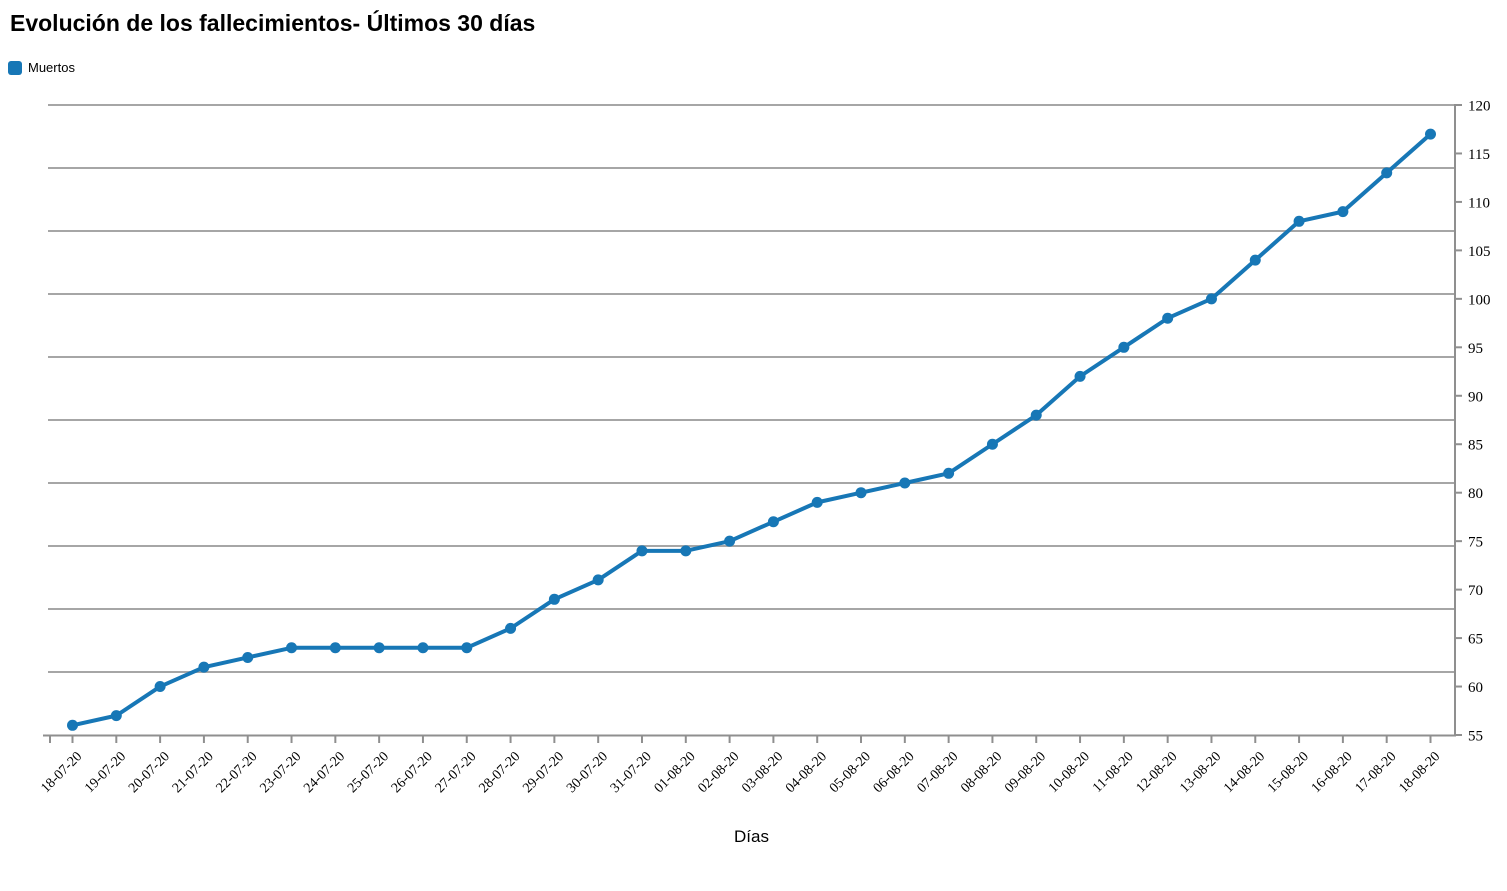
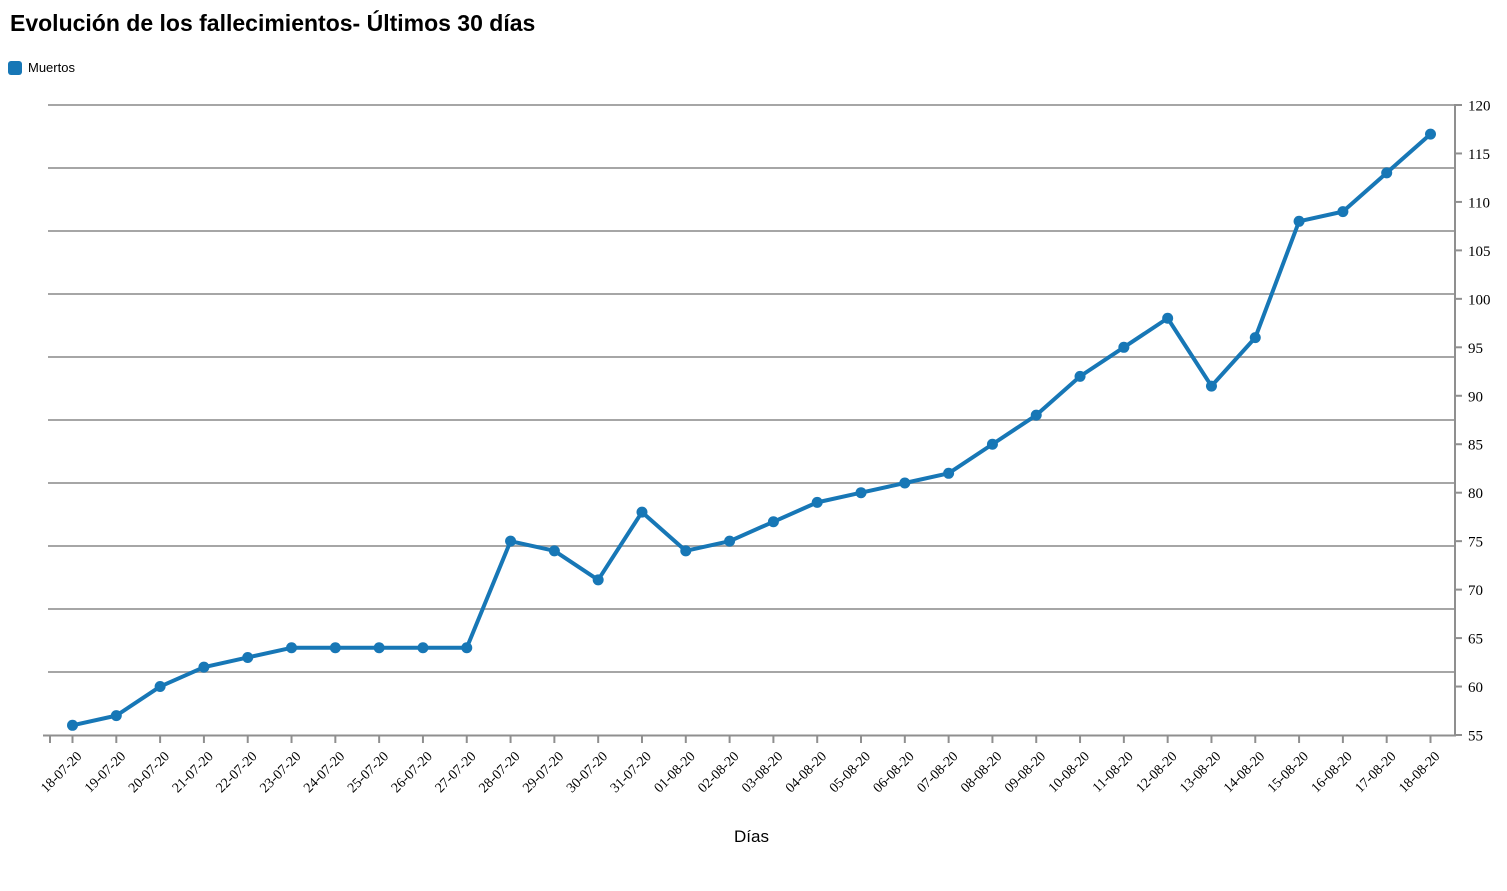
28-07-20: 66 -> 75
29-07-20: 69 -> 74
31-07-20: 74 -> 78
13-08-20: 100 -> 91
14-08-20: 104 -> 96
